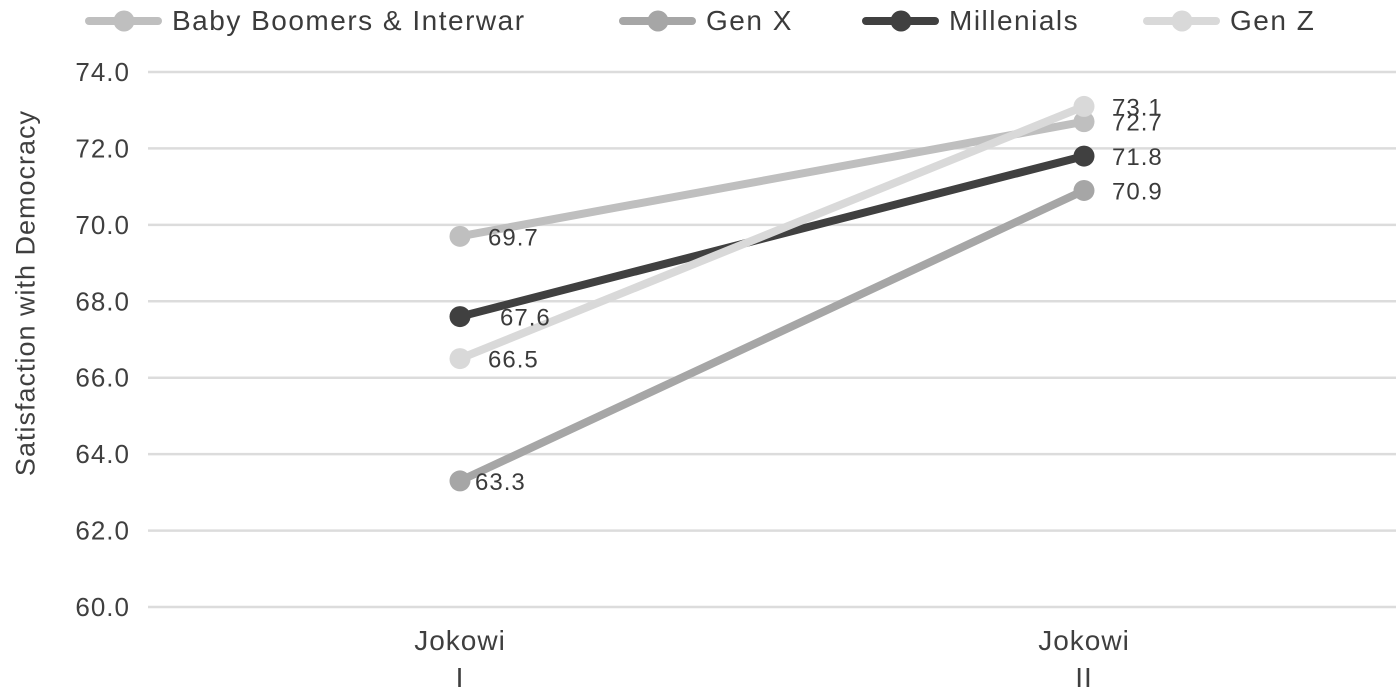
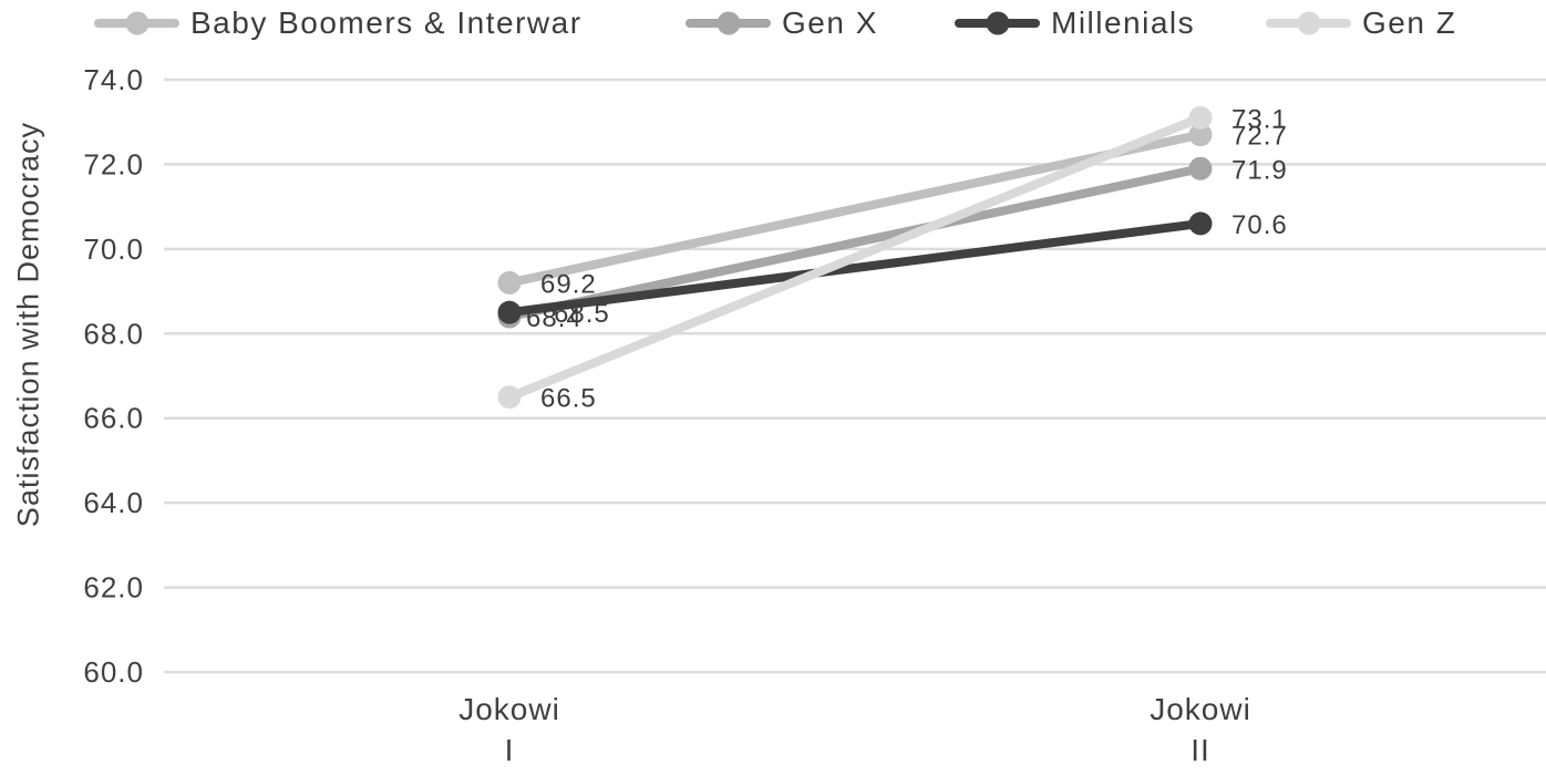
Baby Boomers & Interwar/Jokowi I: 69.7 -> 69.2
Gen X/Jokowi I: 63.3 -> 68.4
Millenials/Jokowi I: 67.6 -> 68.5
Gen X/Jokowi II: 70.9 -> 71.9
Millenials/Jokowi II: 71.8 -> 70.6
